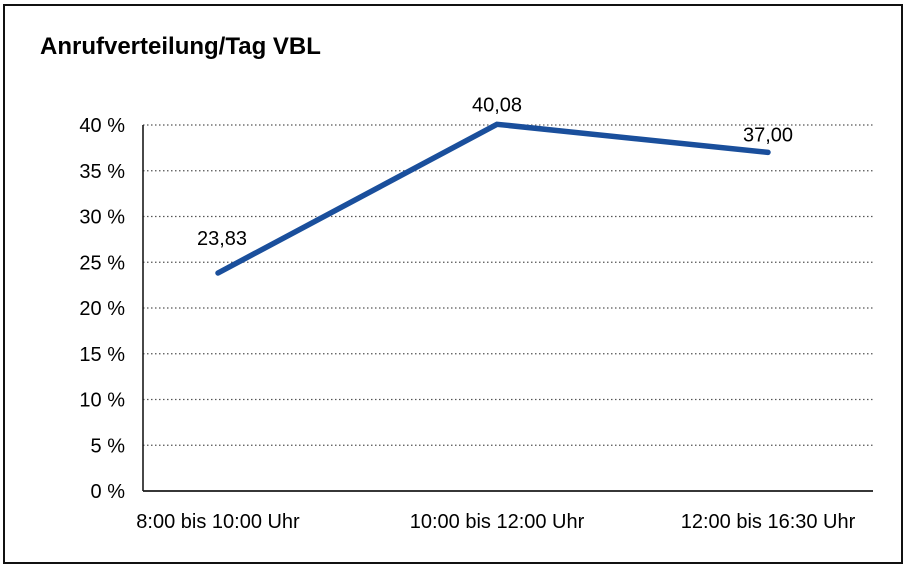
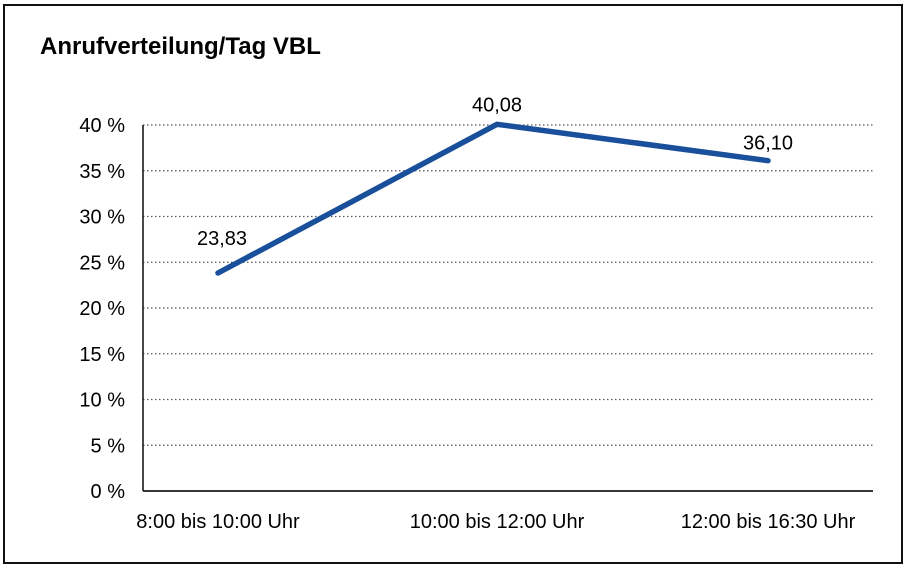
12:00 bis 16:30 Uhr: 37,00 -> 36,10
